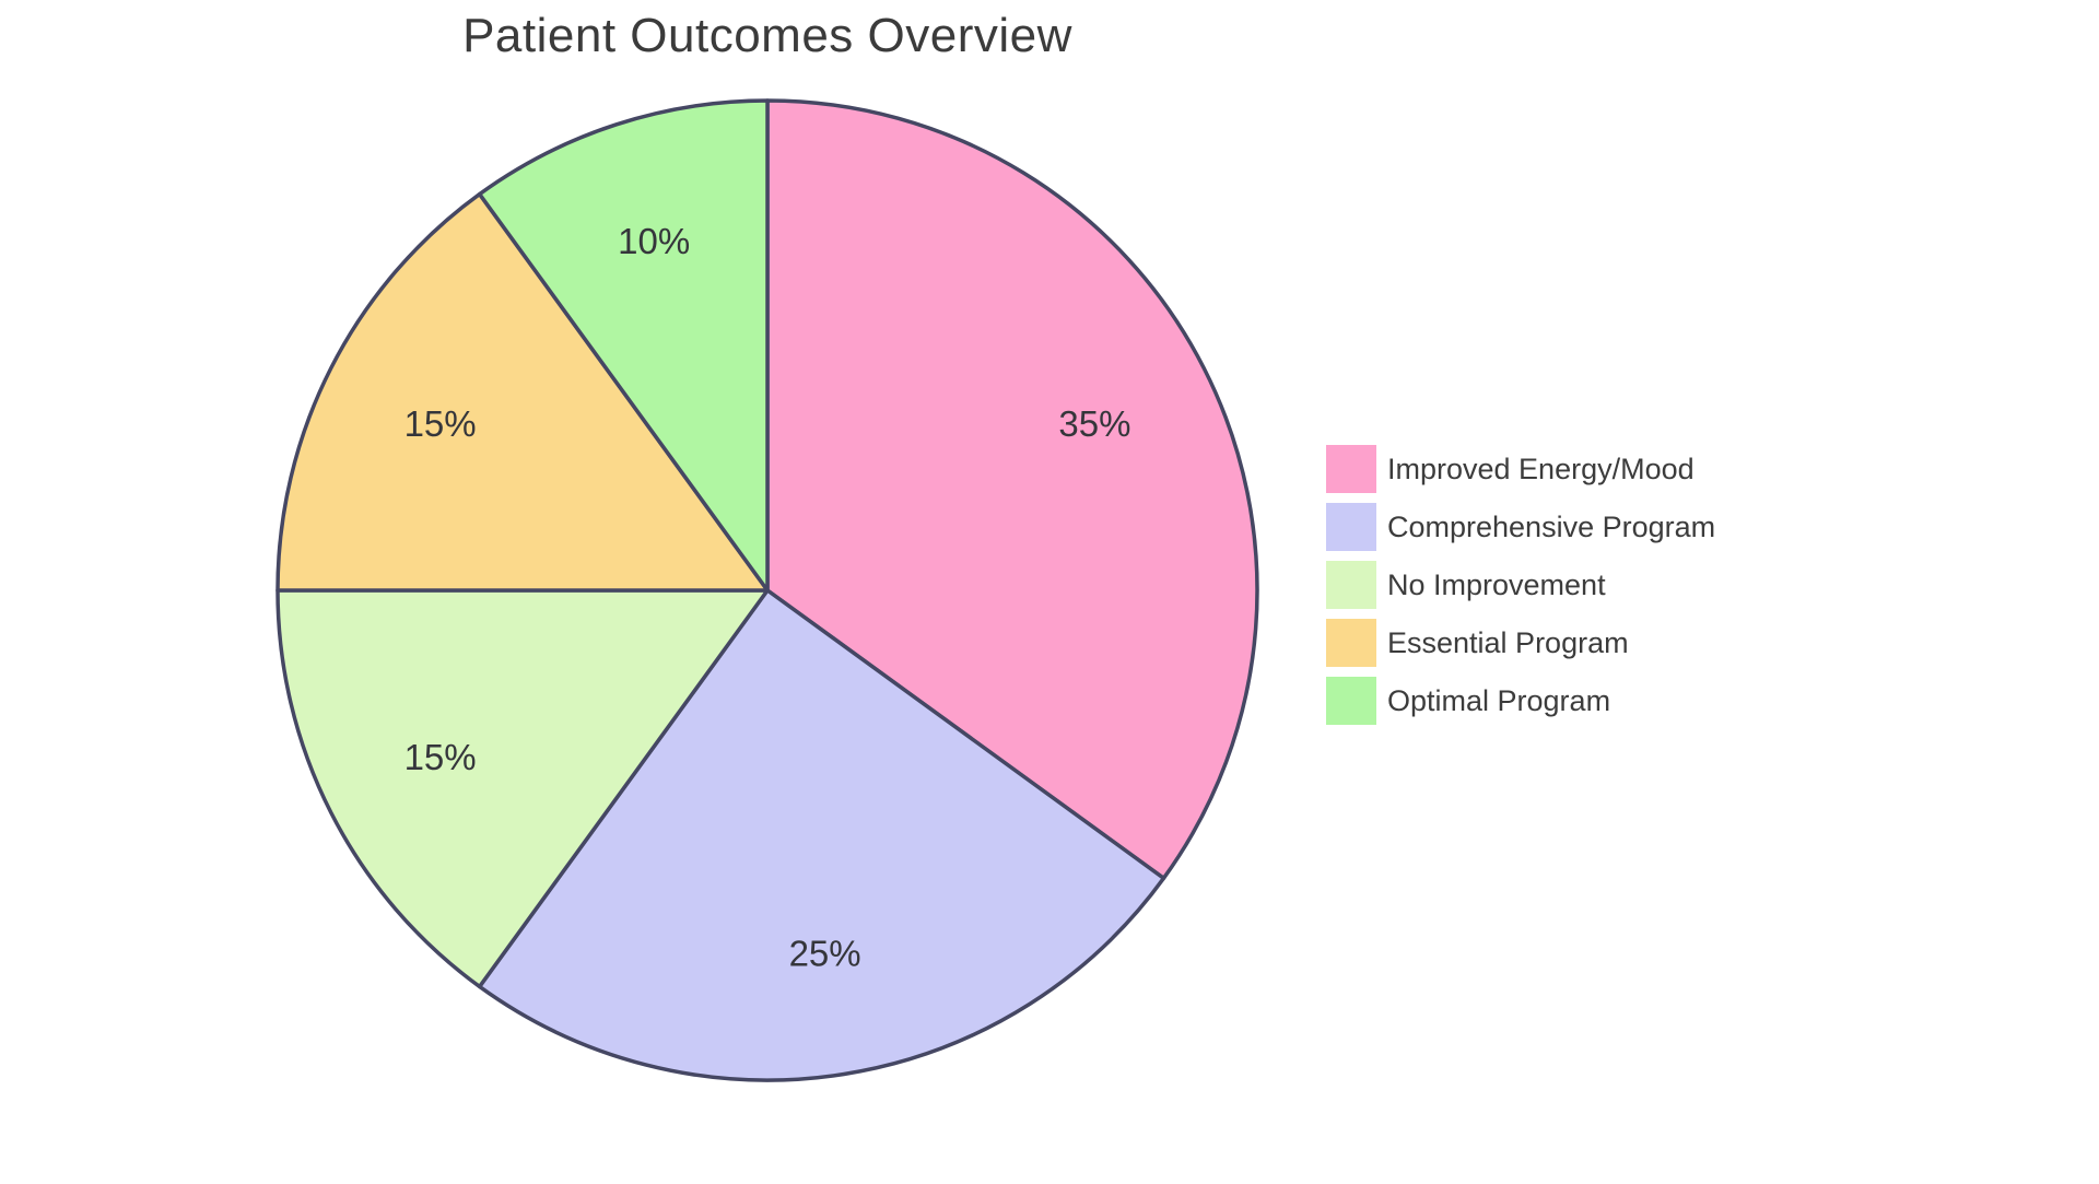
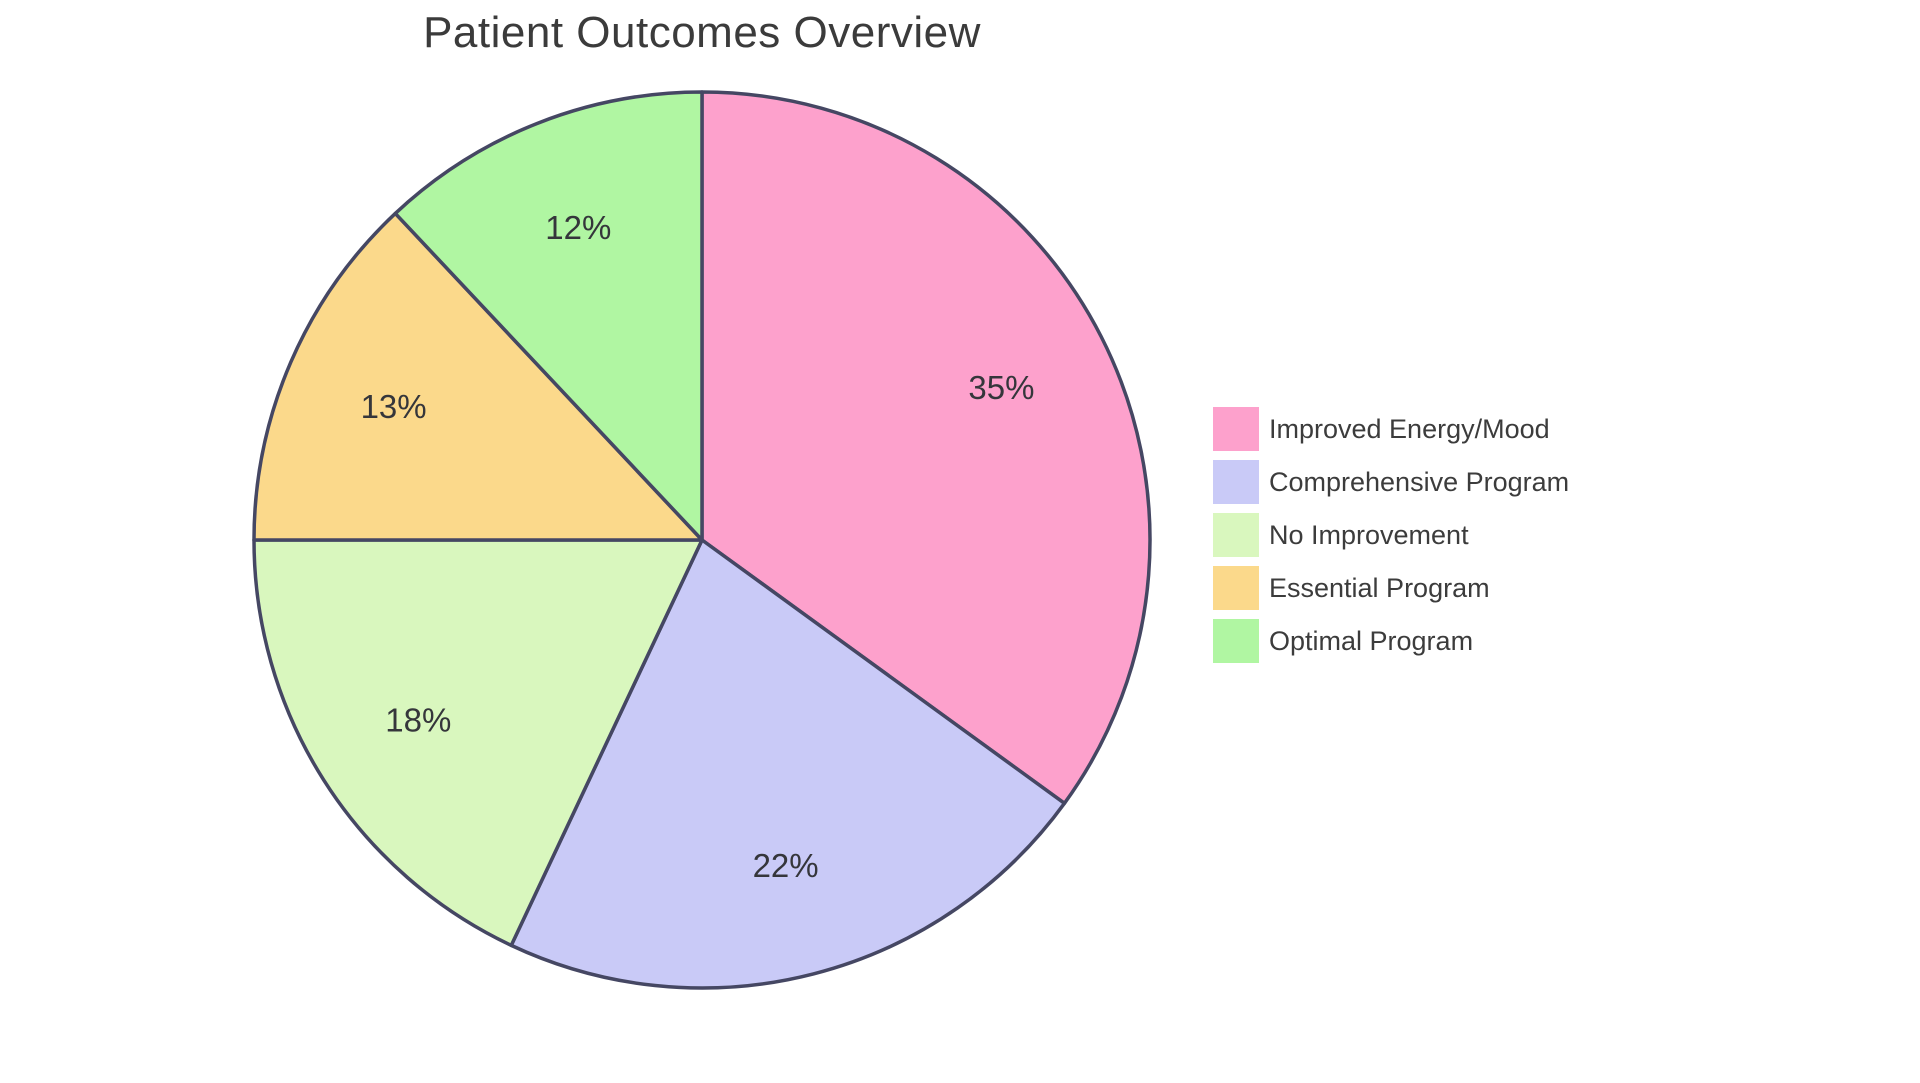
Comprehensive Program: 25% -> 22%
No Improvement: 15% -> 18%
Essential Program: 15% -> 13%
Optimal Program: 10% -> 12%
